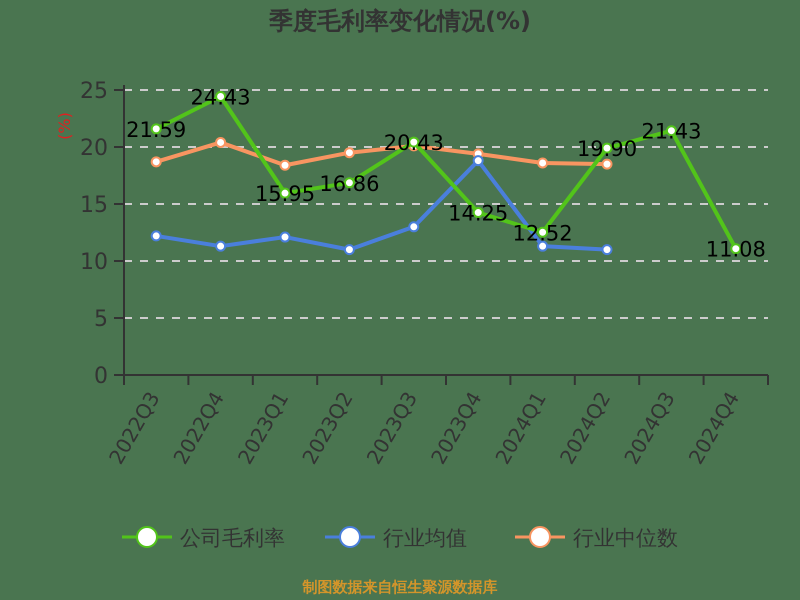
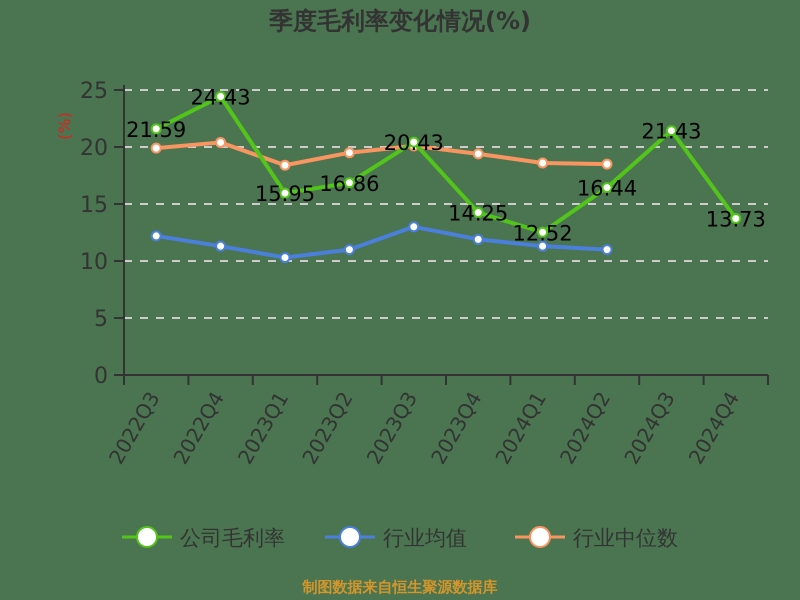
行业中位数/2022Q3: 18.7 -> 19.9
行业均值/2023Q1: 12.1 -> 10.3
行业均值/2023Q4: 18.8 -> 11.9
公司毛利率/2024Q2: 19.90 -> 16.44
公司毛利率/2024Q4: 11.08 -> 13.73
